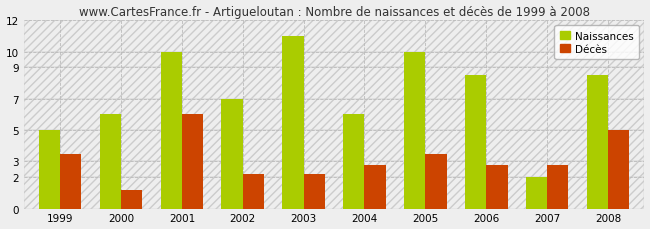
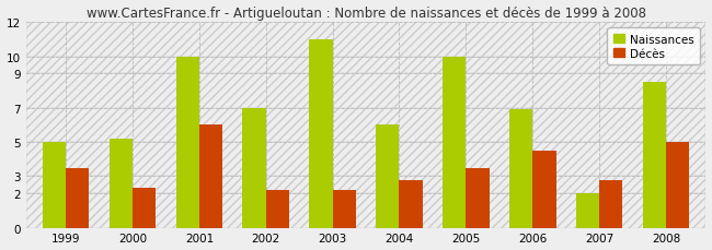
Naissances/2000: 6.0 -> 5.2
Décès/2000: 1.2 -> 2.3
Naissances/2006: 8.5 -> 6.9
Décès/2006: 2.8 -> 4.5
